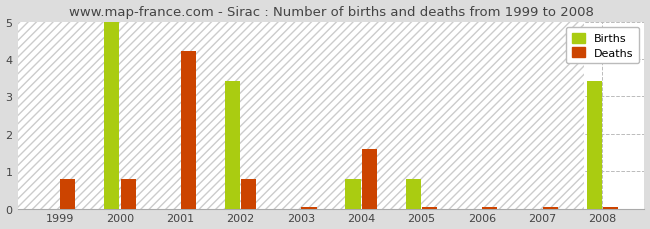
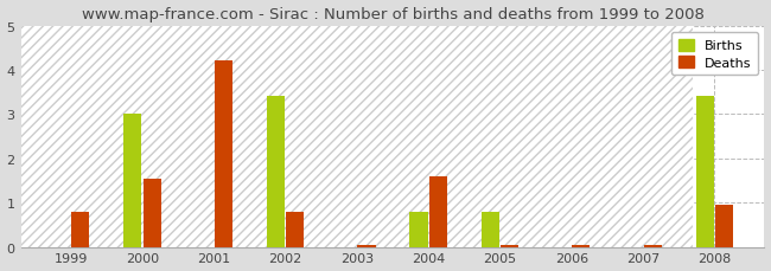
Births/2000: 5.0 -> 3.0
Deaths/2000: 0.80 -> 1.55
Deaths/2008: 0.05 -> 0.95
